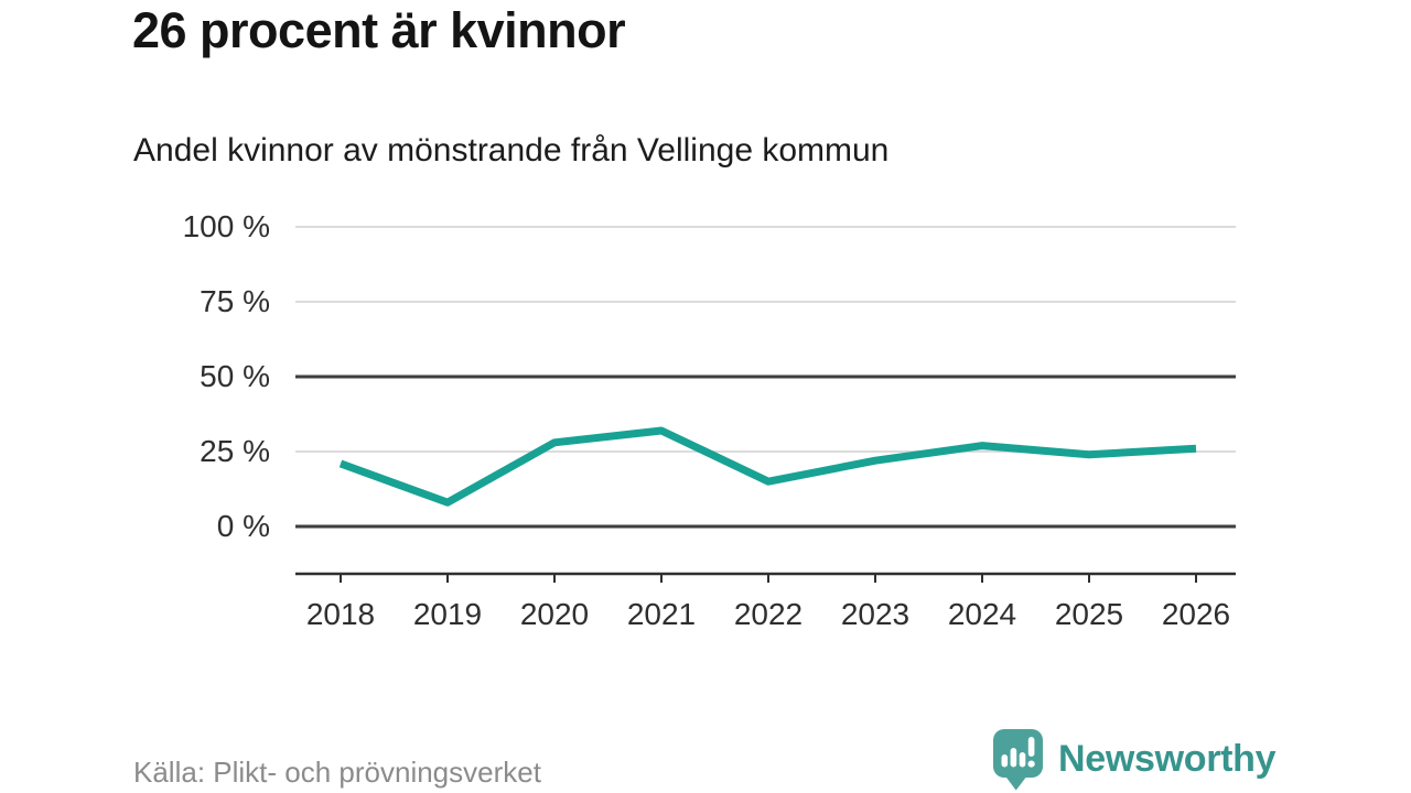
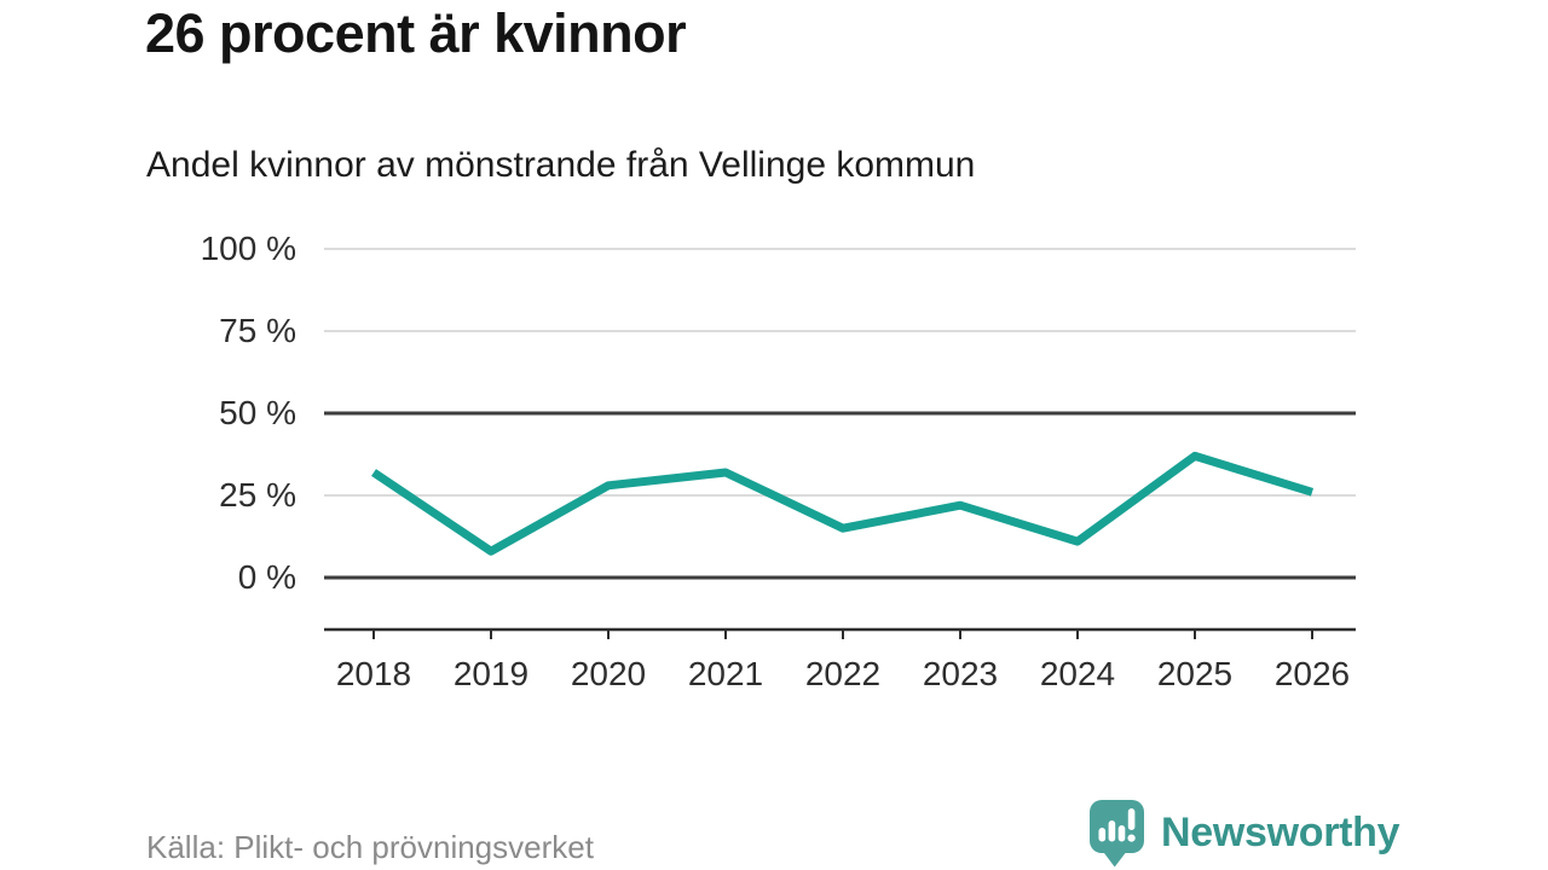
2018: 21% -> 32%
2024: 27% -> 11%
2025: 24% -> 37%
